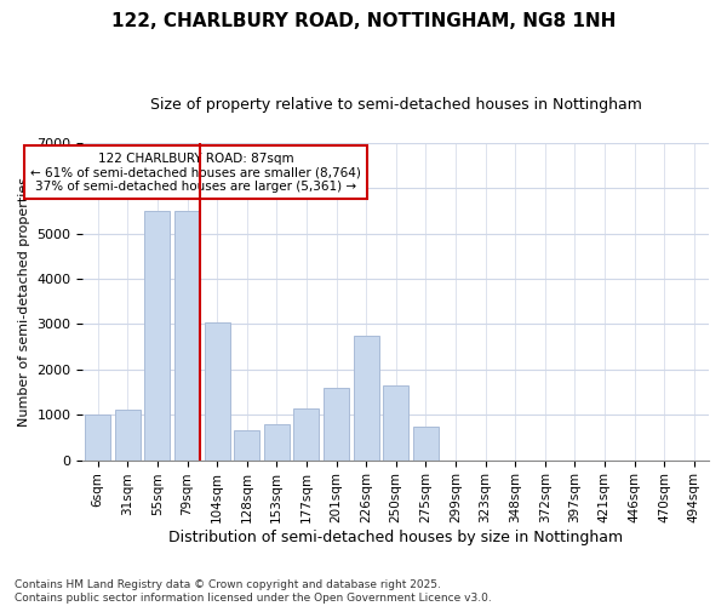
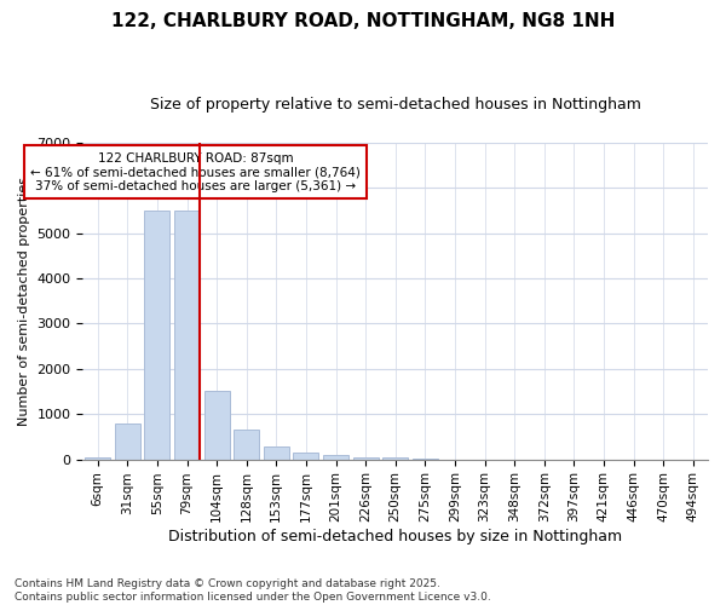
6sqm: 1000 -> 50
31sqm: 1100 -> 800
104sqm: 3050 -> 1500
153sqm: 800 -> 280
177sqm: 1150 -> 150
201sqm: 1600 -> 100
226sqm: 2750 -> 50
250sqm: 1650 -> 30
275sqm: 750 -> 0
